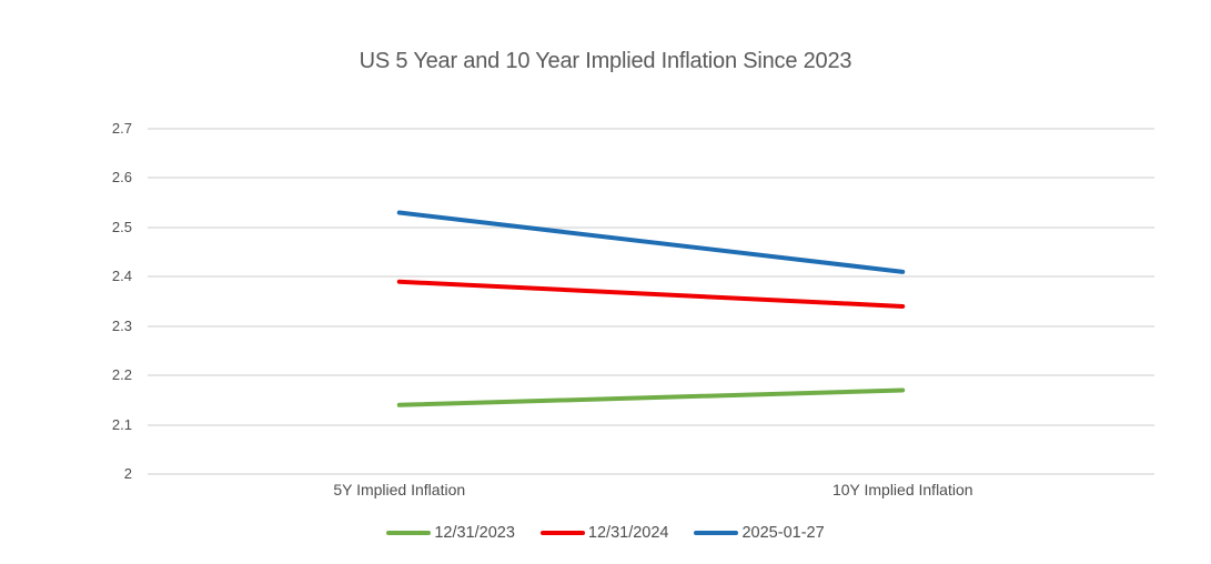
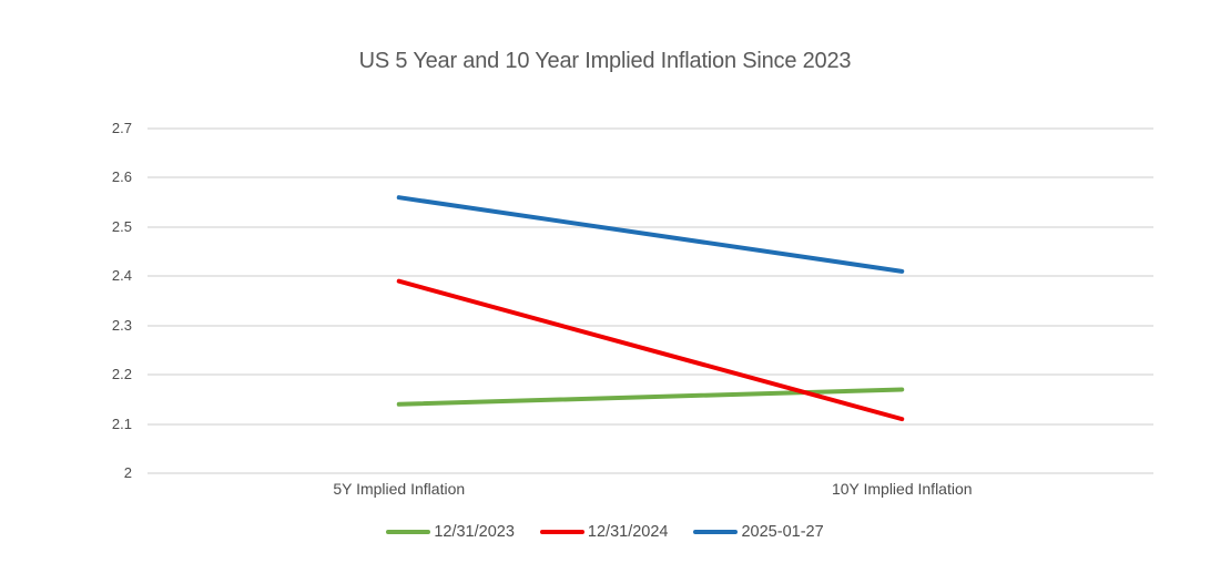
2025-01-27/5Y Implied Inflation: 2.53 -> 2.56
12/31/2024/10Y Implied Inflation: 2.34 -> 2.11
